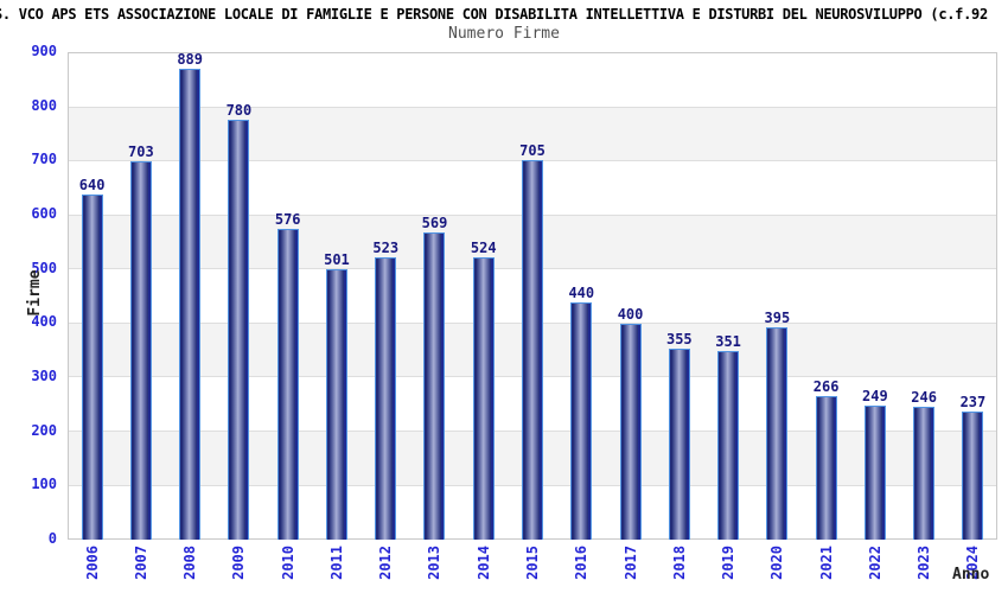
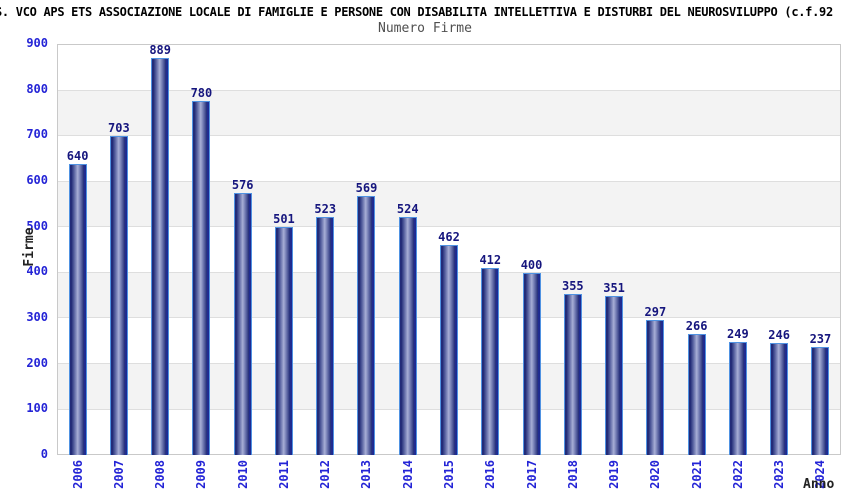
2015: 705 -> 462
2016: 440 -> 412
2020: 395 -> 297
